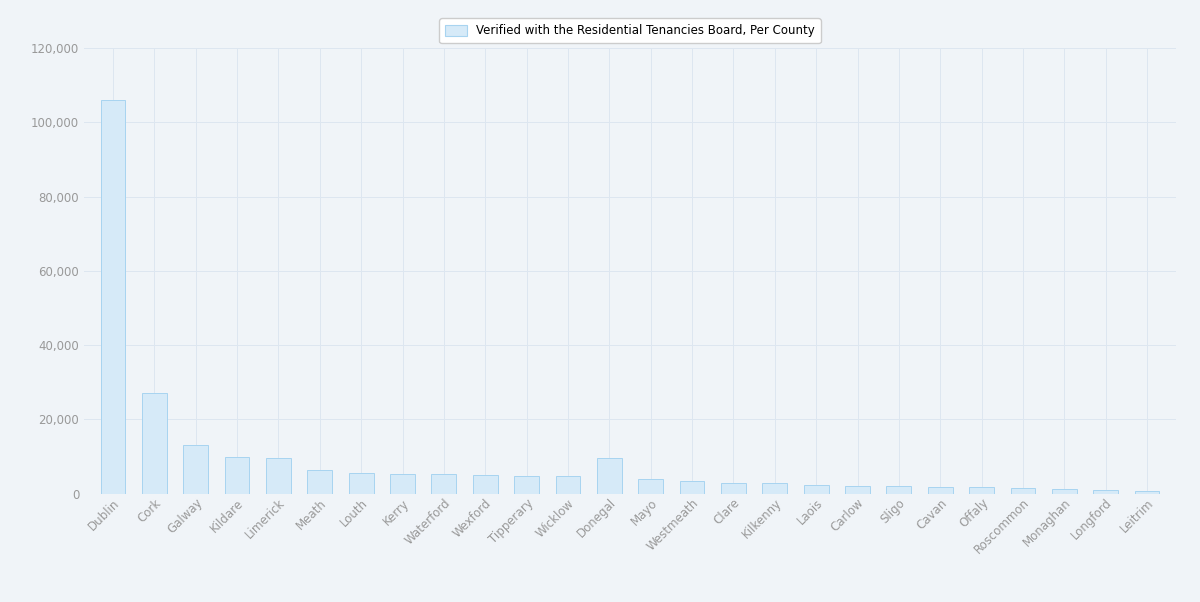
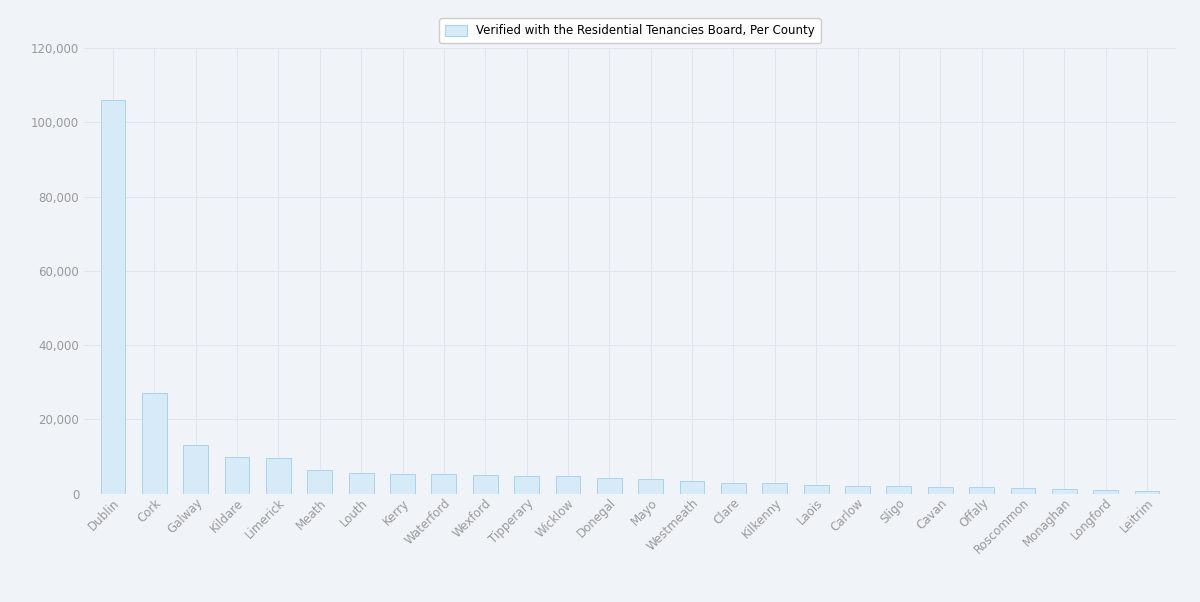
Donegal: 9,500 -> 4,300
